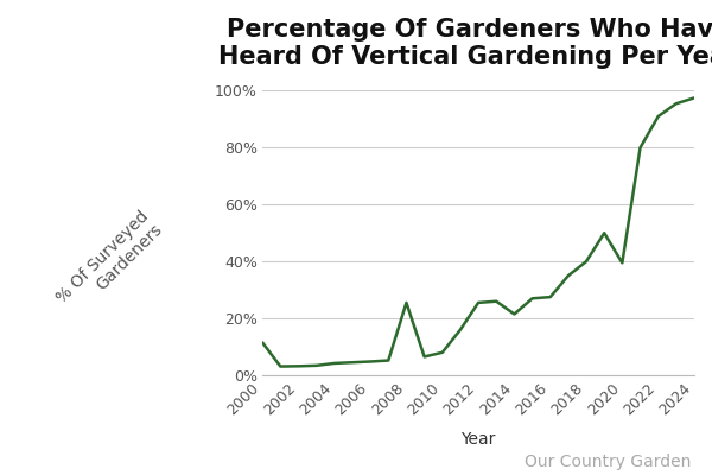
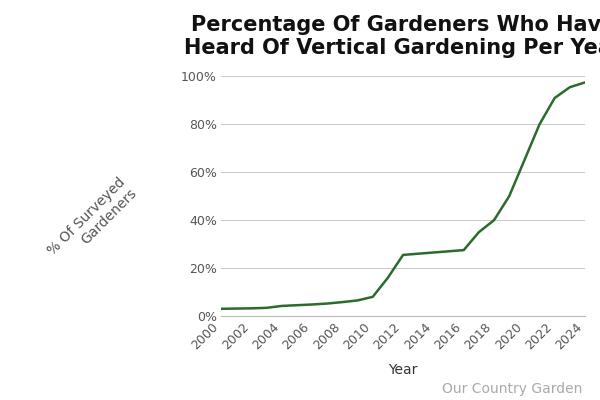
2000: 11.5% -> 3.0%
2008: 25.5% -> 5.8%
2014: 21.5% -> 26.5%
2020: 39.5% -> 65.0%
